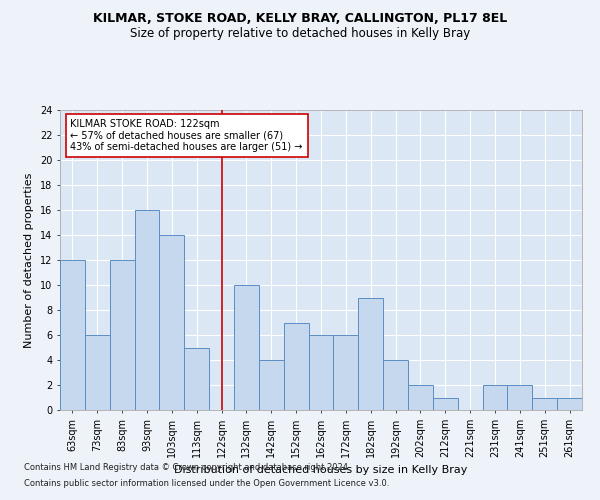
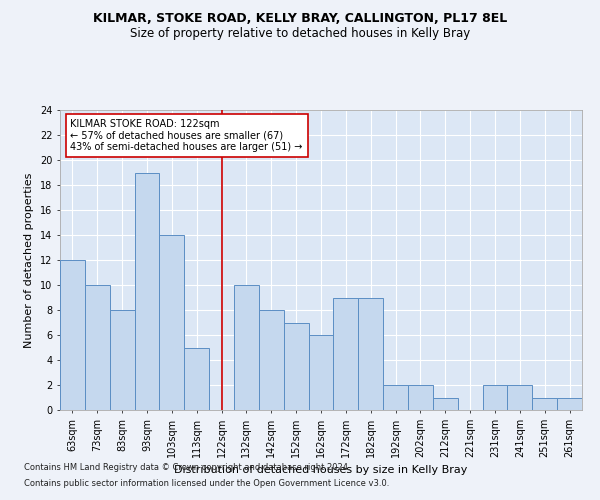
73sqm: 6 -> 10
83sqm: 12 -> 8
93sqm: 16 -> 19
142sqm: 4 -> 8
172sqm: 6 -> 9
192sqm: 4 -> 2
